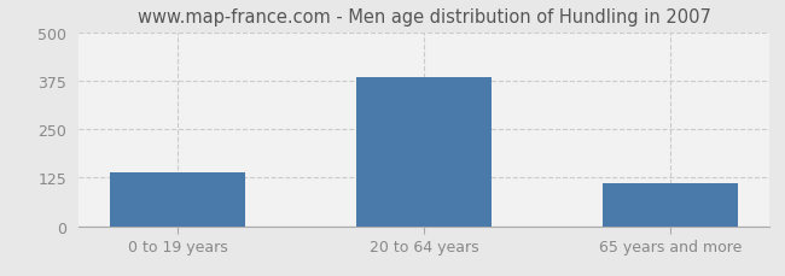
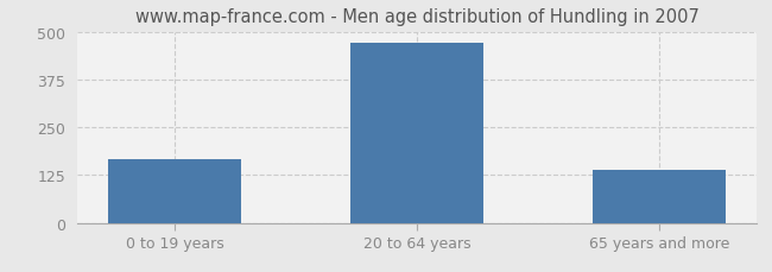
0 to 19 years: 140 -> 165
20 to 64 years: 385 -> 470
65 years and more: 110 -> 140
